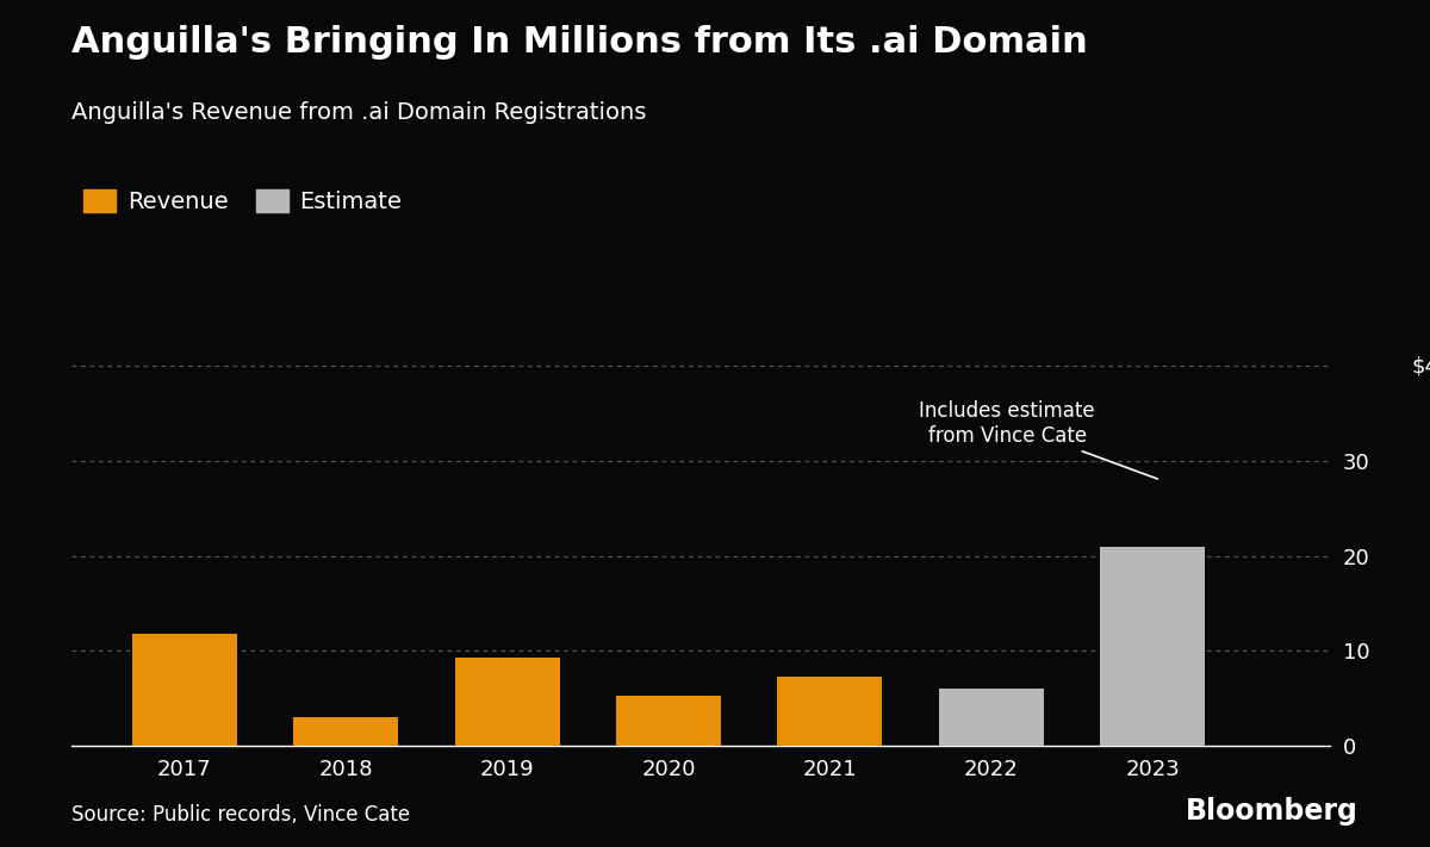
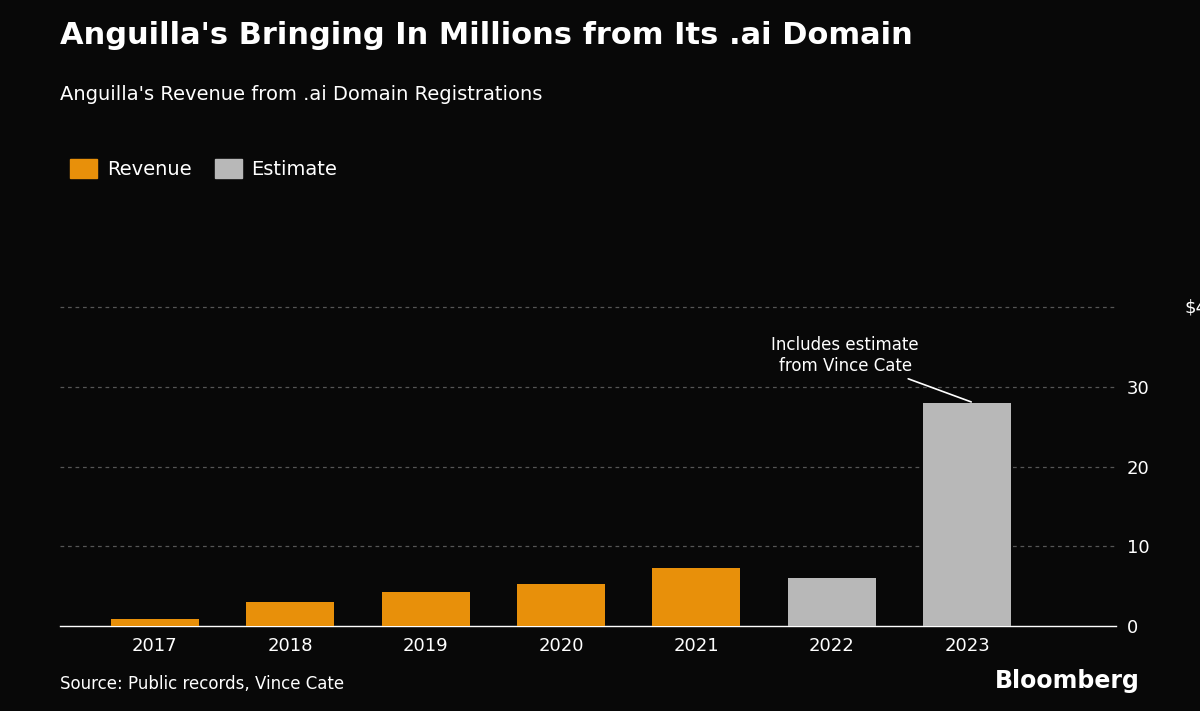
2017: 11.8 -> 0.8
2019: 9.2 -> 4.2
2023: 21.0 -> 28.0
